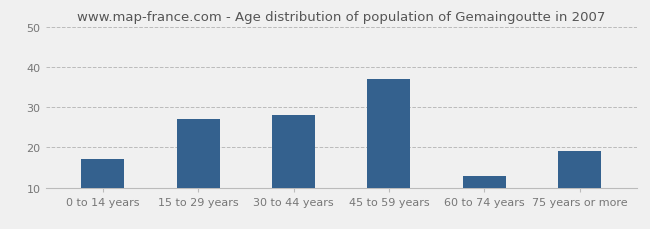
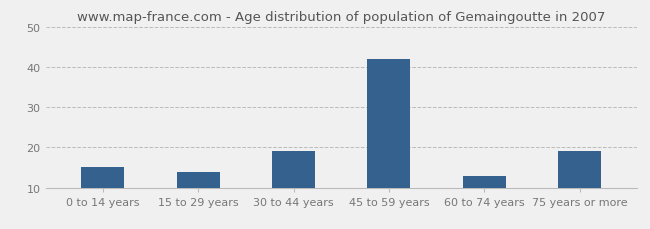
0 to 14 years: 17 -> 15
15 to 29 years: 27 -> 14
30 to 44 years: 28 -> 19
45 to 59 years: 37 -> 42
